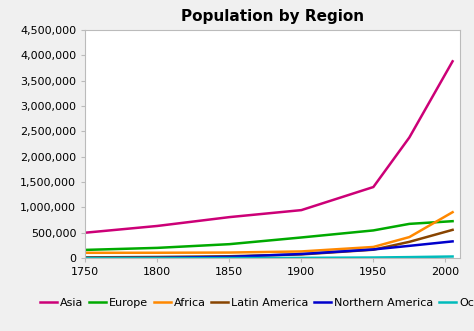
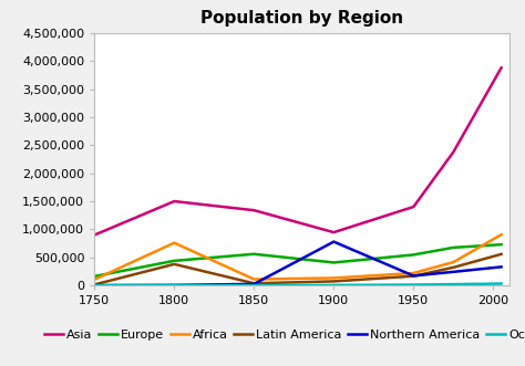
Asia/1750: 500,000 -> 900,000
Asia/1800: 640,000 -> 1,500,000
Europe/1800: 200,000 -> 440,000
Africa/1800: 110,000 -> 760,000
Latin America/1800: 20,000 -> 380,000
Asia/1850: 810,000 -> 1,340,000
Europe/1850: 280,000 -> 560,000
Northern America/1900: 80,000 -> 780,000
